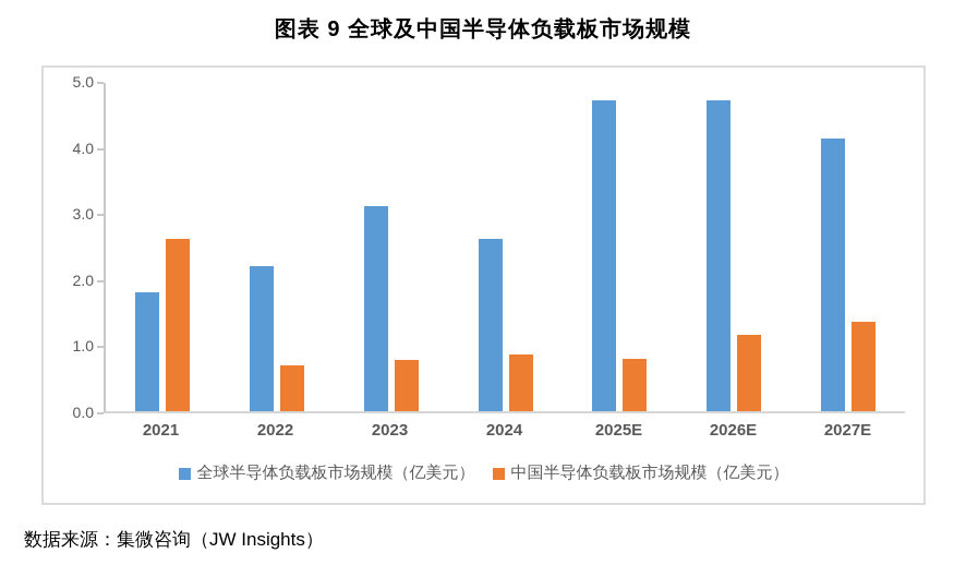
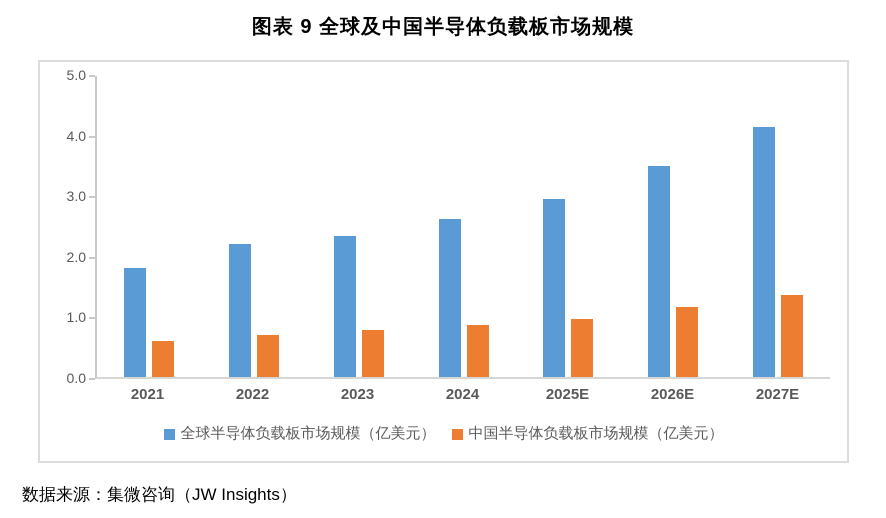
中国半导体负载板市场规模（亿美元）/2021: 2.6 -> 0.6
全球半导体负载板市场规模（亿美元）/2023: 3.1 -> 2.3
全球半导体负载板市场规模（亿美元）/2025E: 4.7 -> 2.9
中国半导体负载板市场规模（亿美元）/2025E: 0.8 -> 1.0
全球半导体负载板市场规模（亿美元）/2026E: 4.7 -> 3.5
